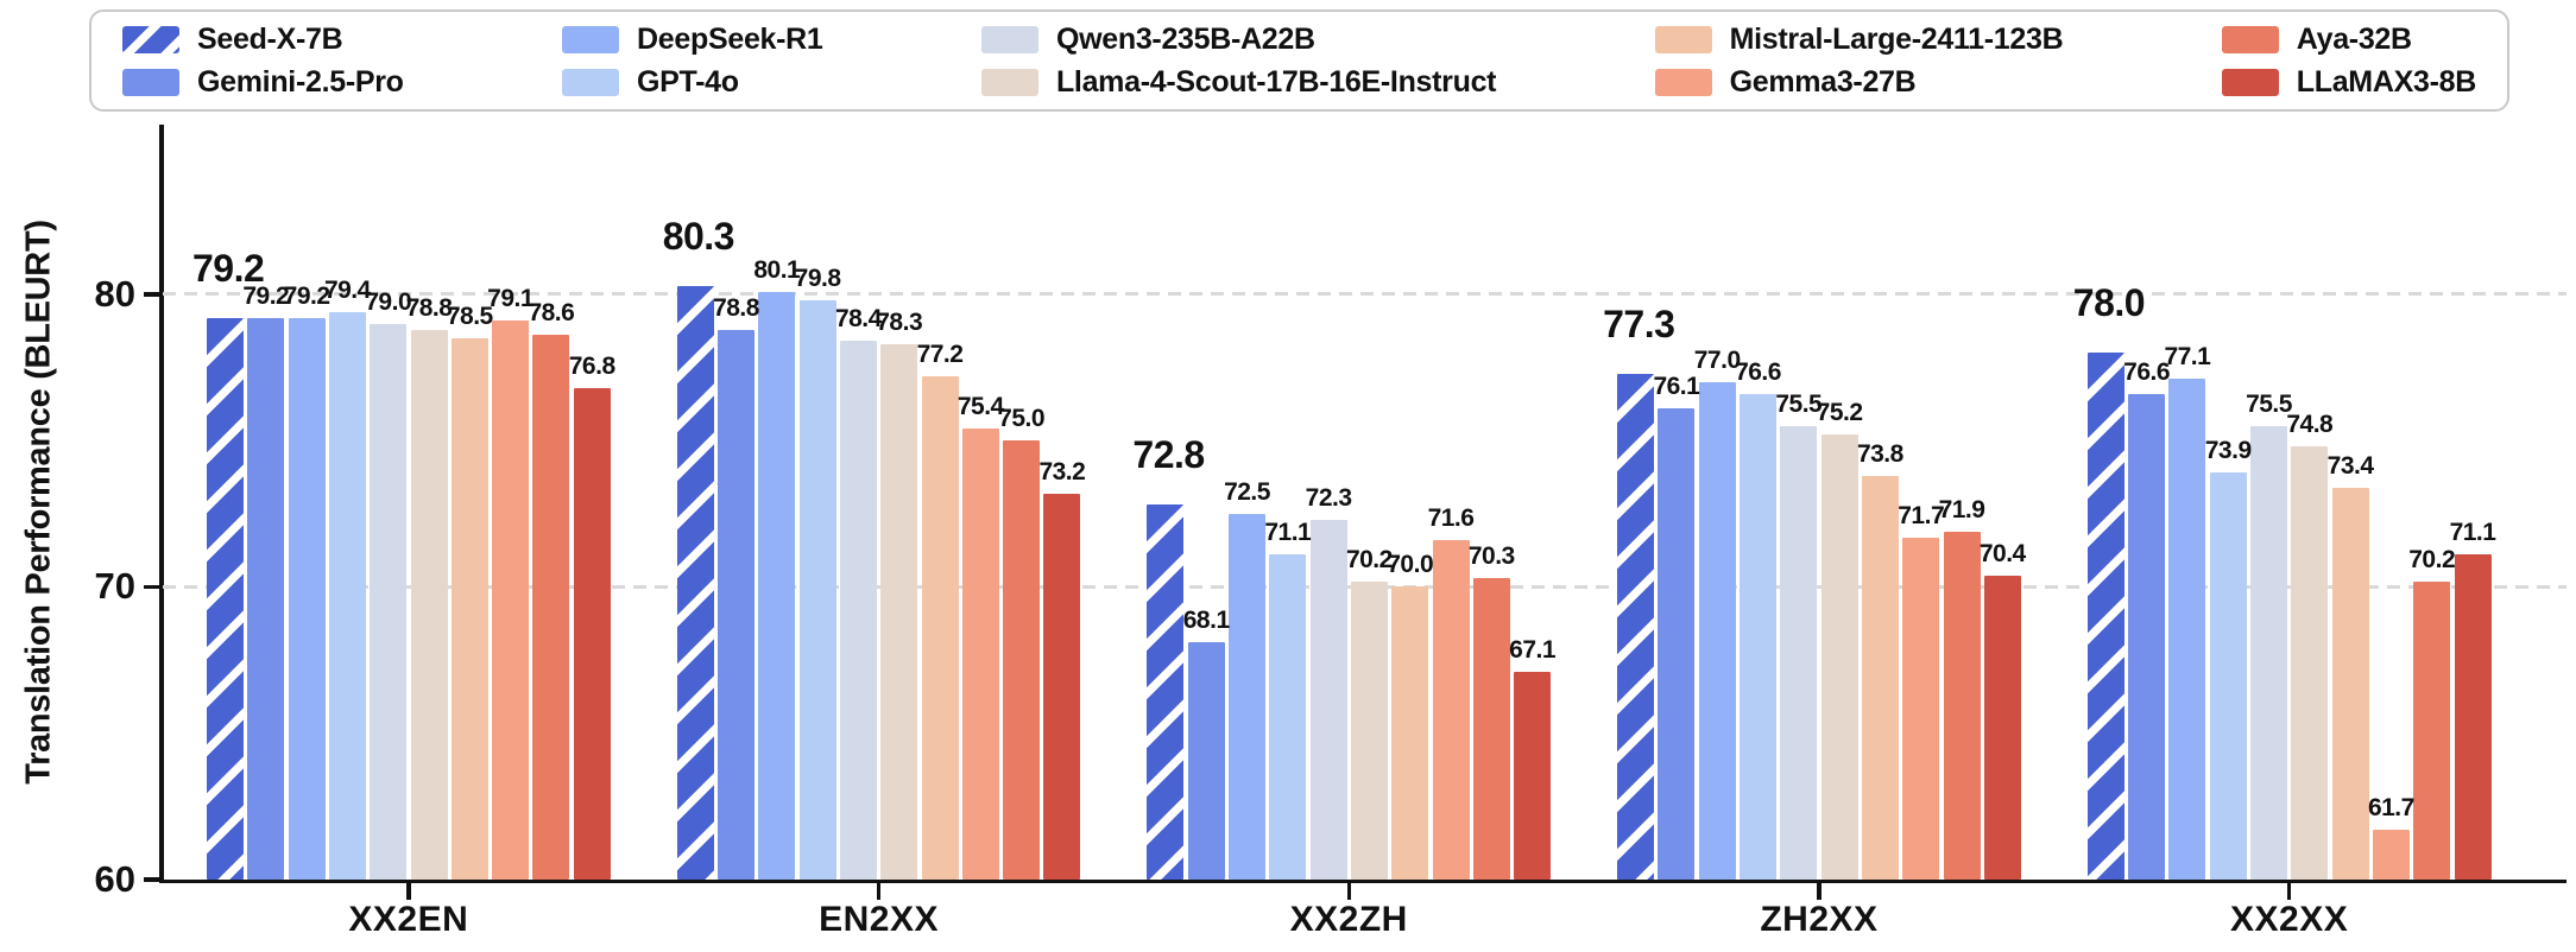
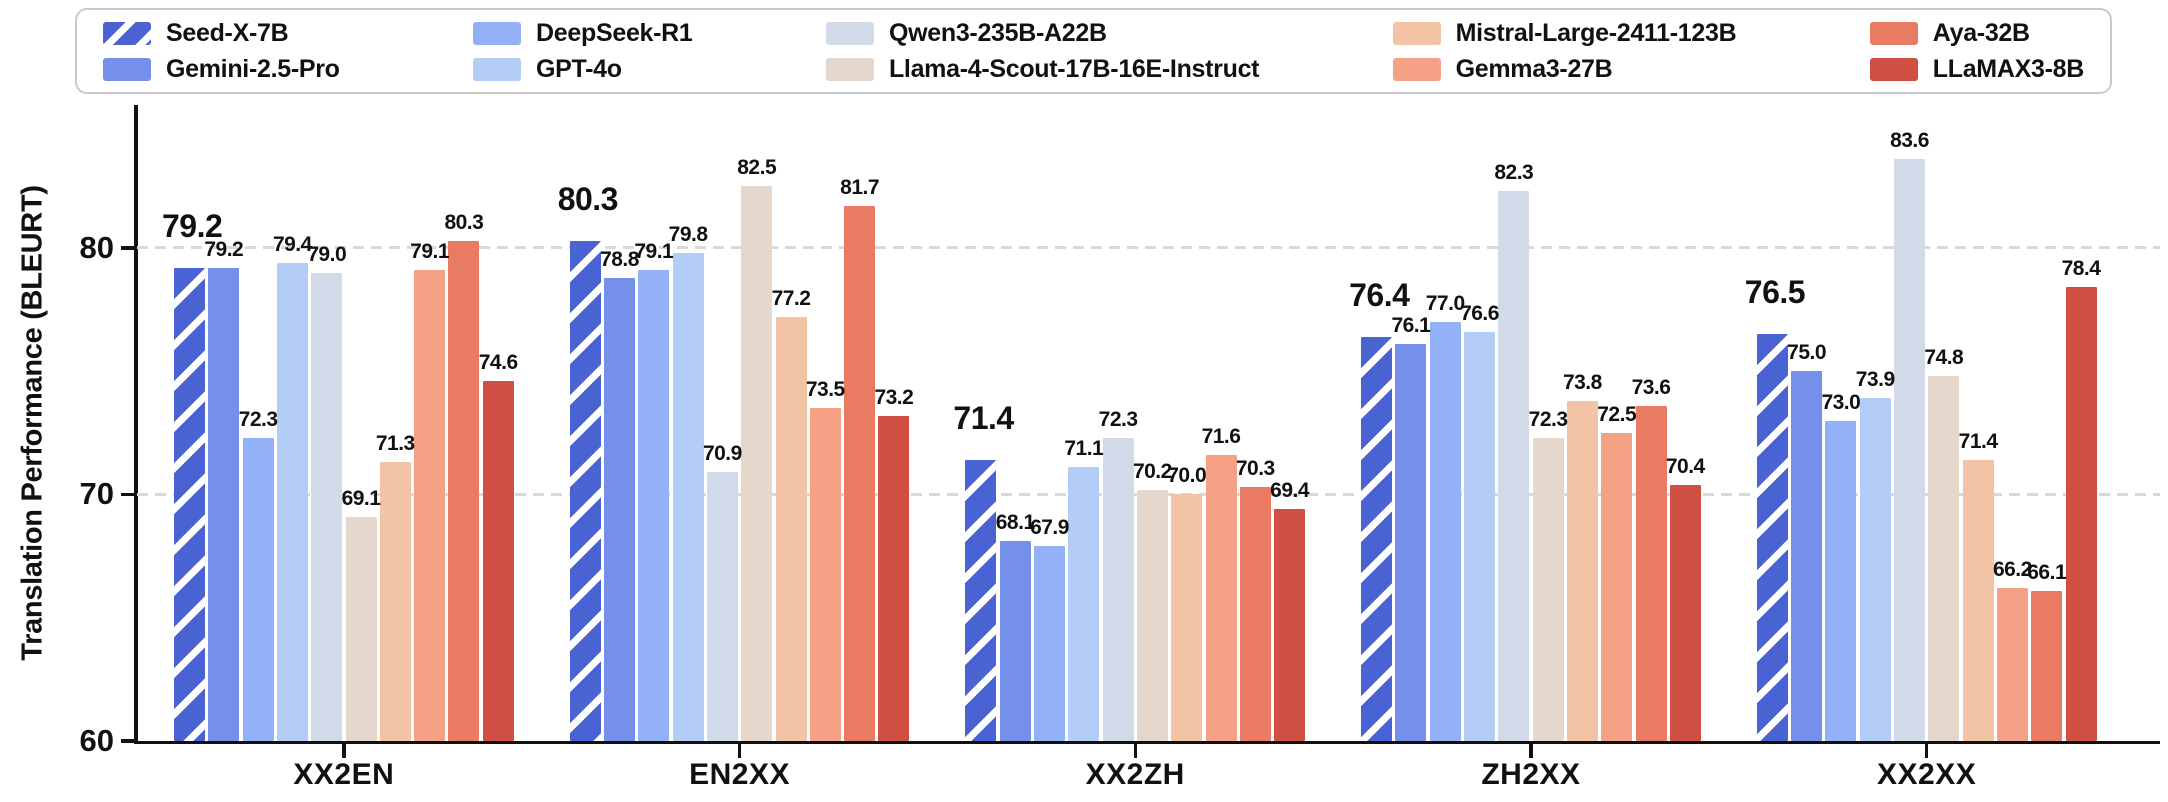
DeepSeek-R1/XX2EN: 79.2 -> 72.3
Llama-4-Scout-17B-16E-Instruct/XX2EN: 78.8 -> 69.1
Mistral-Large-2411-123B/XX2EN: 78.5 -> 71.3
Aya-32B/XX2EN: 78.6 -> 80.3
LLaMAX3-8B/XX2EN: 76.8 -> 74.6
DeepSeek-R1/EN2XX: 80.1 -> 79.1
Qwen3-235B-A22B/EN2XX: 78.4 -> 70.9
Llama-4-Scout-17B-16E-Instruct/EN2XX: 78.3 -> 82.5
Gemma3-27B/EN2XX: 75.4 -> 73.5
Aya-32B/EN2XX: 75.0 -> 81.7
Seed-X-7B/XX2ZH: 72.8 -> 71.4
DeepSeek-R1/XX2ZH: 72.5 -> 67.9
LLaMAX3-8B/XX2ZH: 67.1 -> 69.4
Seed-X-7B/ZH2XX: 77.3 -> 76.4
Qwen3-235B-A22B/ZH2XX: 75.5 -> 82.3
Llama-4-Scout-17B-16E-Instruct/ZH2XX: 75.2 -> 72.3
Gemma3-27B/ZH2XX: 71.7 -> 72.5
Aya-32B/ZH2XX: 71.9 -> 73.6
Seed-X-7B/XX2XX: 78.0 -> 76.5
Gemini-2.5-Pro/XX2XX: 76.6 -> 75.0
DeepSeek-R1/XX2XX: 77.1 -> 73.0
Qwen3-235B-A22B/XX2XX: 75.5 -> 83.6
Mistral-Large-2411-123B/XX2XX: 73.4 -> 71.4
Gemma3-27B/XX2XX: 61.7 -> 66.2
Aya-32B/XX2XX: 70.2 -> 66.1
LLaMAX3-8B/XX2XX: 71.1 -> 78.4
